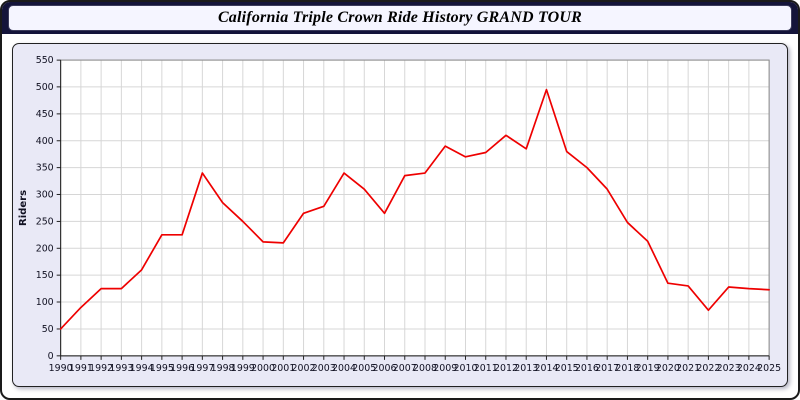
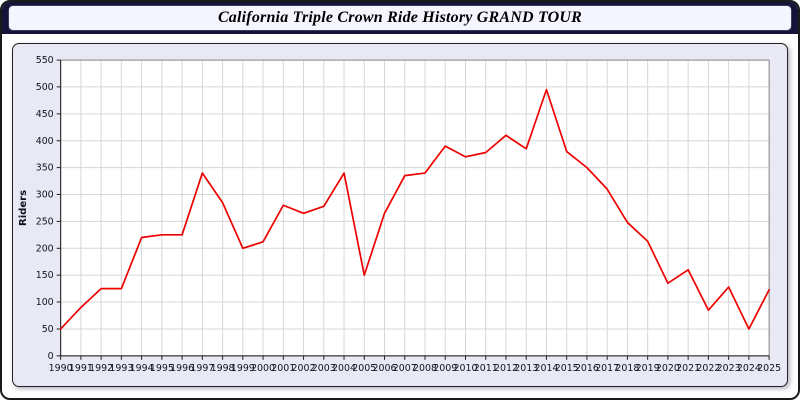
1994: 160 -> 220
1999: 250 -> 200
2001: 210 -> 280
2005: 310 -> 150
2021: 130 -> 160
2024: 120 -> 50
